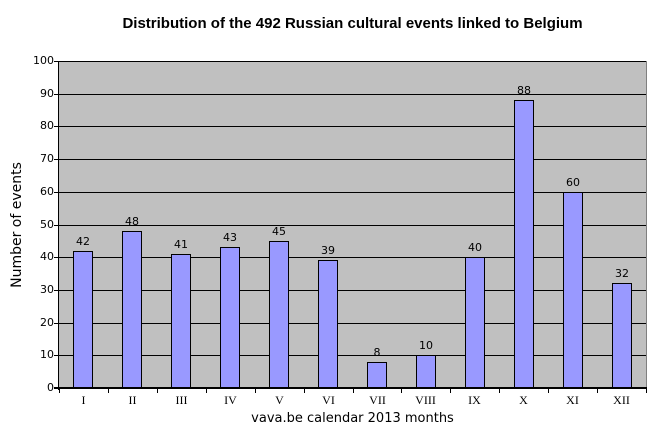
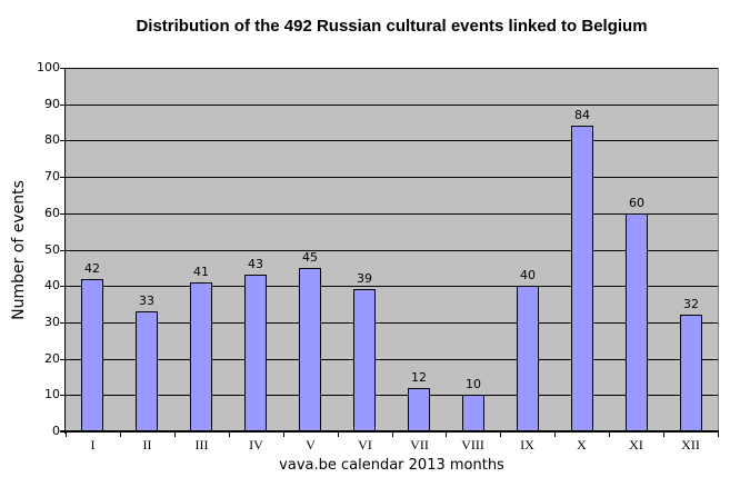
II: 48 -> 33
VII: 8 -> 12
X: 88 -> 84
